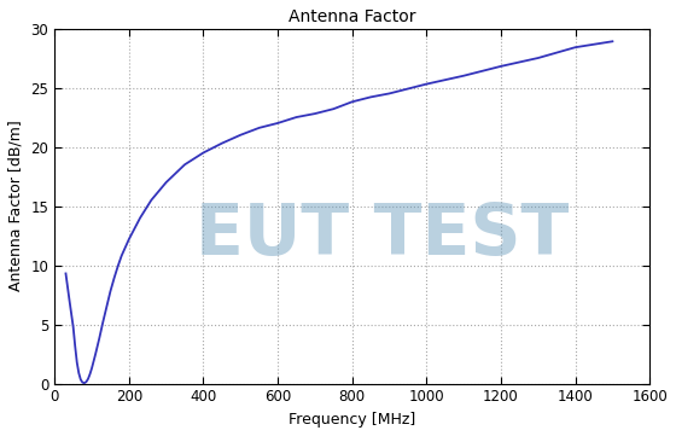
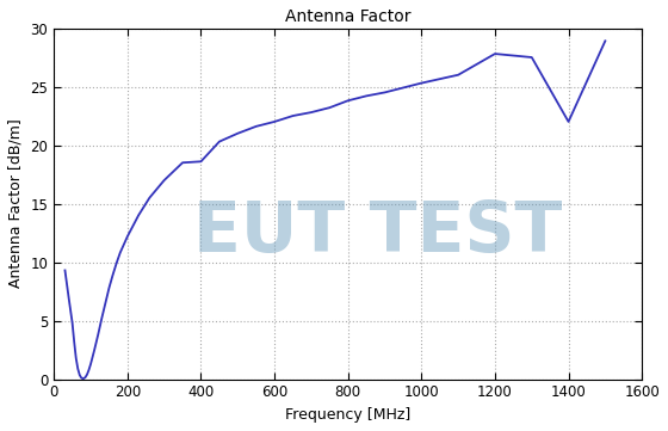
400: 19.5 -> 18.6
1200: 26.8 -> 27.8
1400: 28.4 -> 22.0
